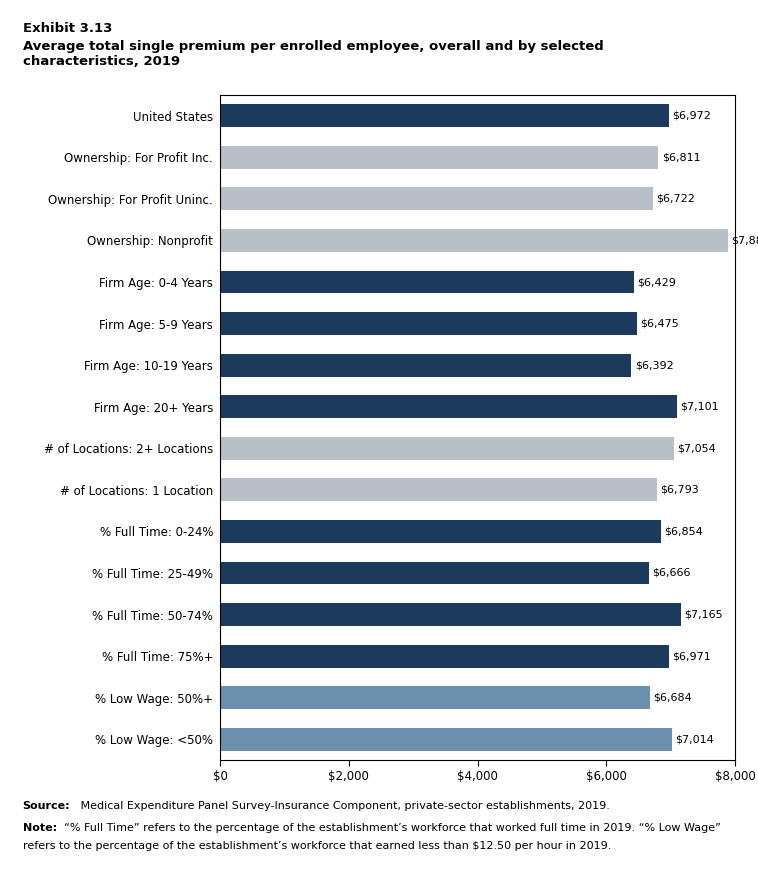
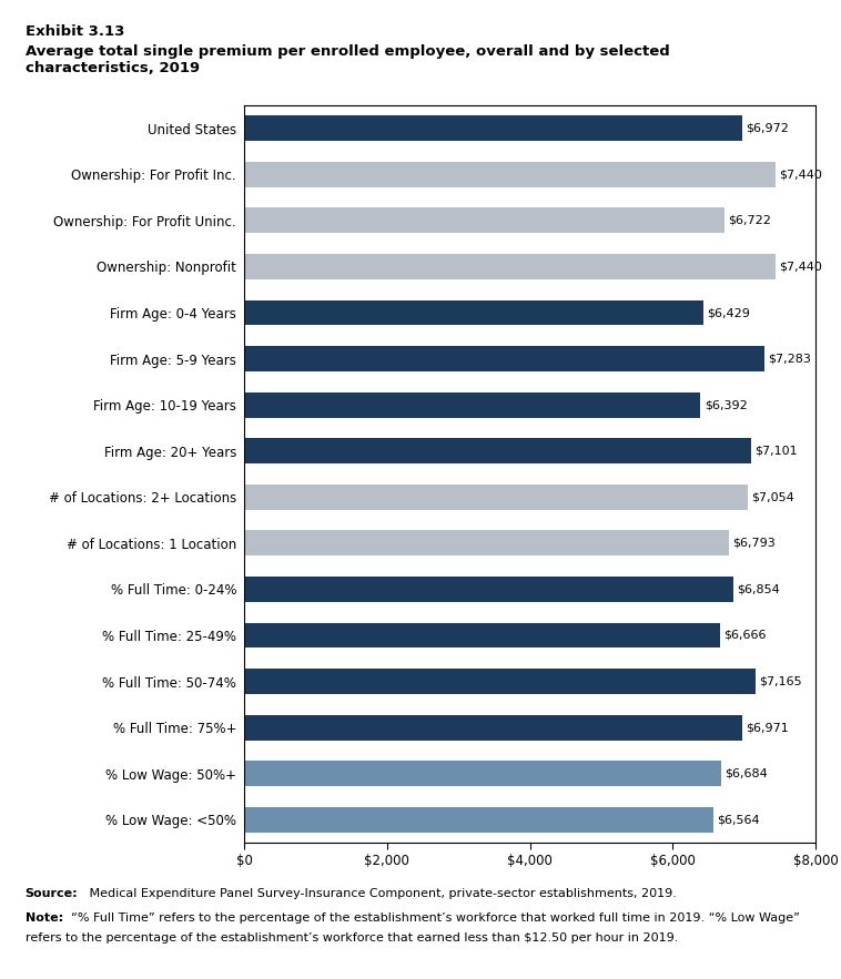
Ownership: For Profit Inc.: $6,811 -> $7,440
Ownership: Nonprofit: $7,880 -> $7,440
Firm Age: 5-9 Years: $6,475 -> $7,283
% Low Wage: <50%: $7,014 -> $6,564
